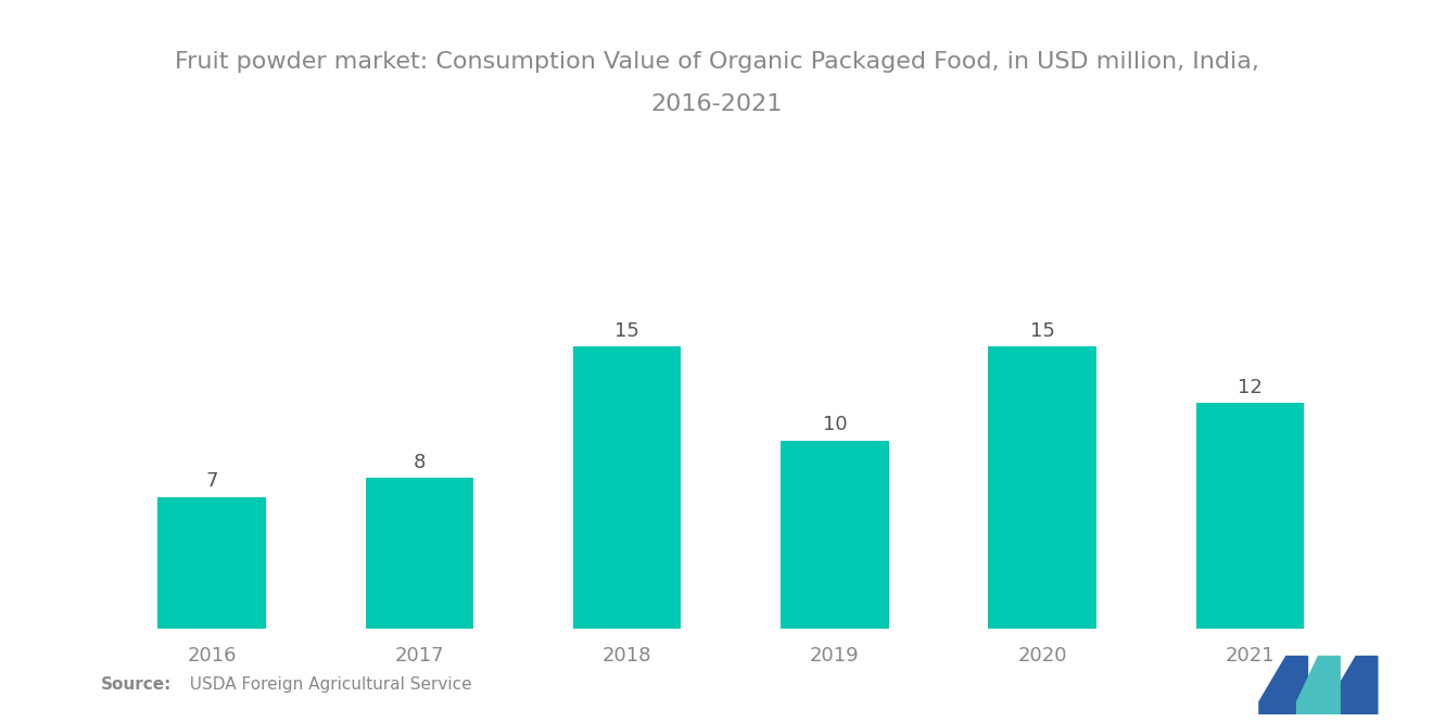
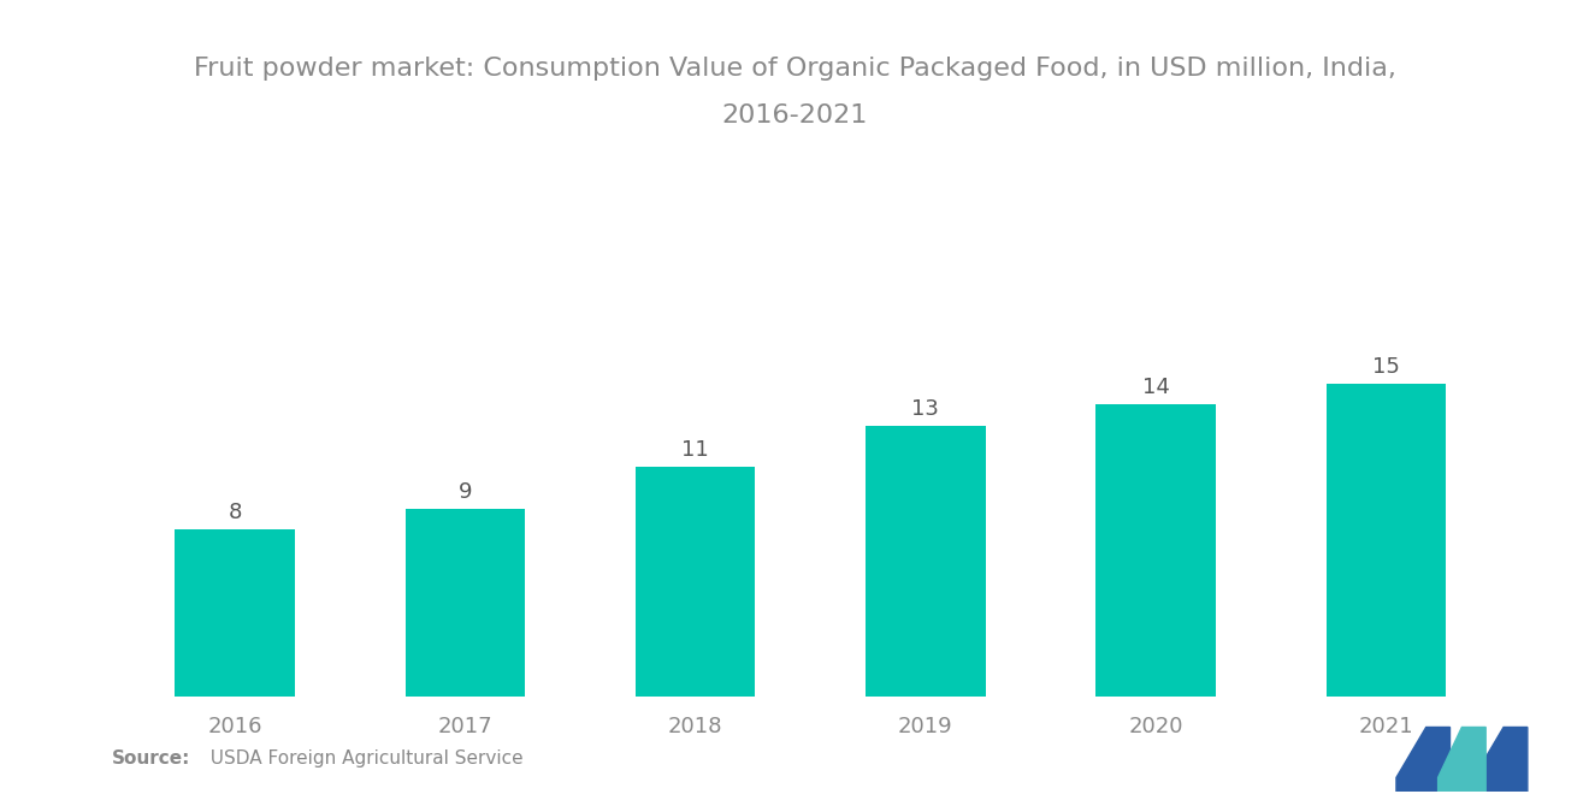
2016: 7 -> 8
2017: 8 -> 9
2018: 15 -> 11
2019: 10 -> 13
2020: 15 -> 14
2021: 12 -> 15
